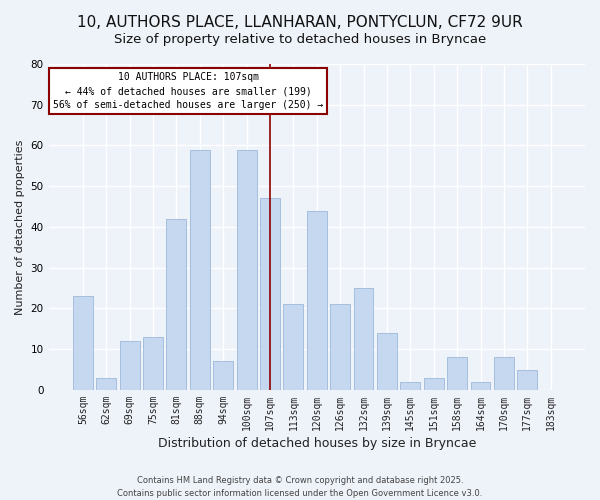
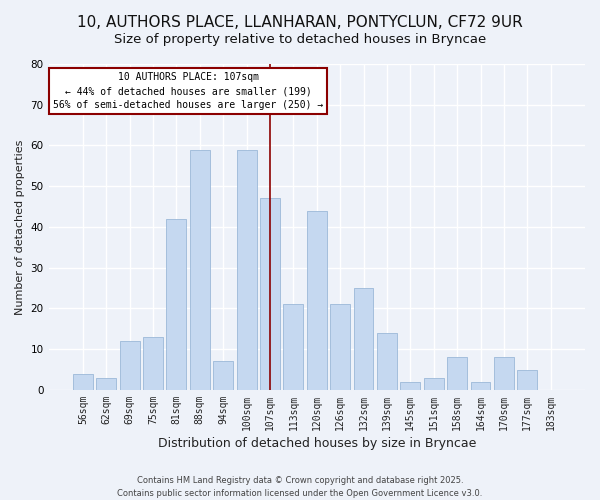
56sqm: 23 -> 4
